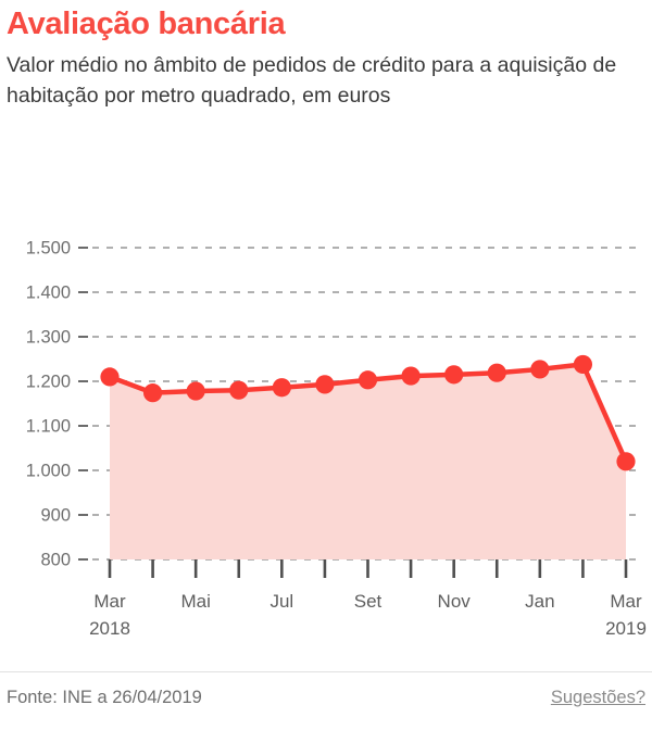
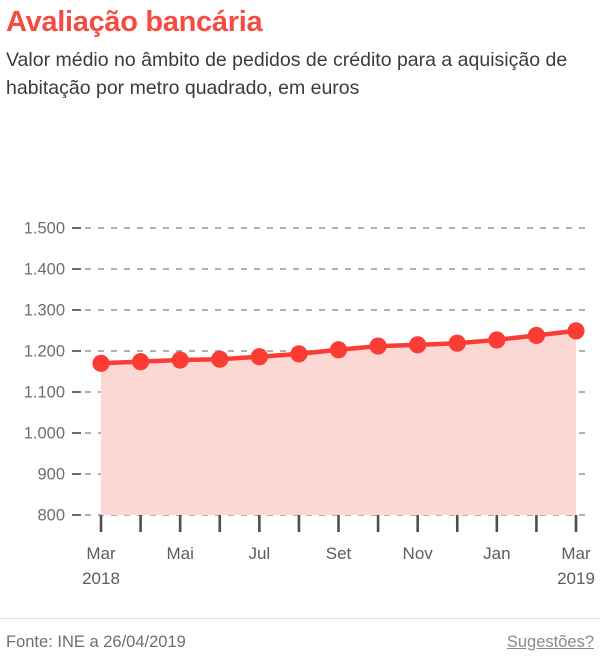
Mar 2018: 1210 -> 1170
Mar 2019: 1020 -> 1250
